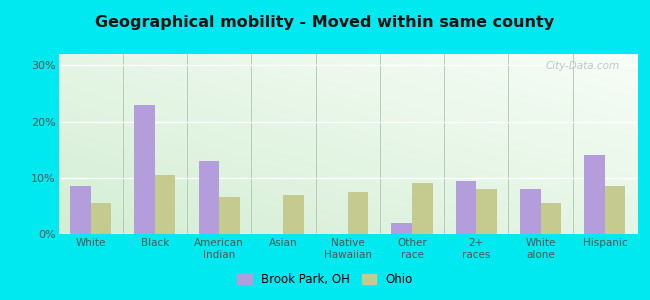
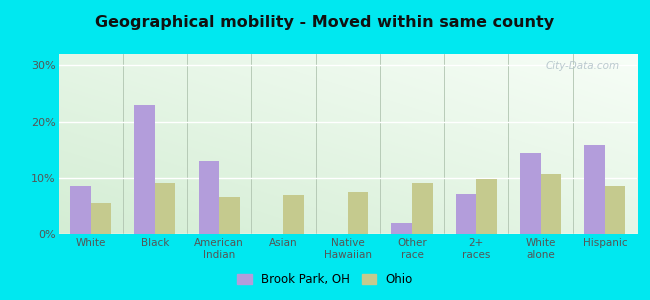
Ohio/Black: 10.5% -> 9.0%
Brook Park, OH/2+ races: 9.5% -> 7.2%
Ohio/2+ races: 8.0% -> 9.8%
Brook Park, OH/White alone: 8.0% -> 14.4%
Ohio/White alone: 5.5% -> 10.6%
Brook Park, OH/Hispanic: 14.0% -> 15.8%
